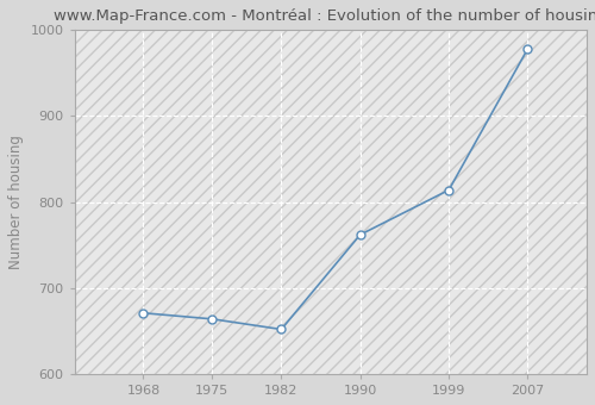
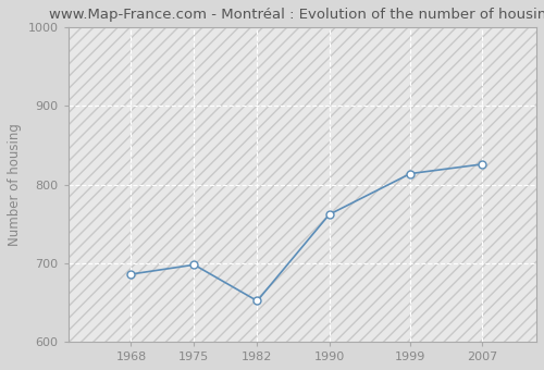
1968: 671 -> 686
1975: 664 -> 698
2007: 978 -> 826
